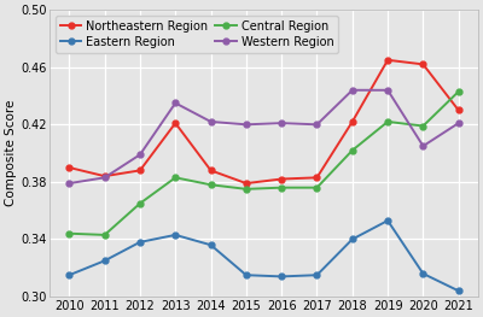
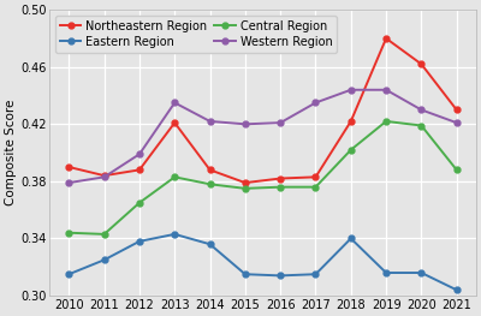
Western Region/2017: 0.420 -> 0.435
Northeastern Region/2019: 0.465 -> 0.480
Eastern Region/2019: 0.353 -> 0.316
Western Region/2020: 0.405 -> 0.430
Central Region/2021: 0.443 -> 0.388
